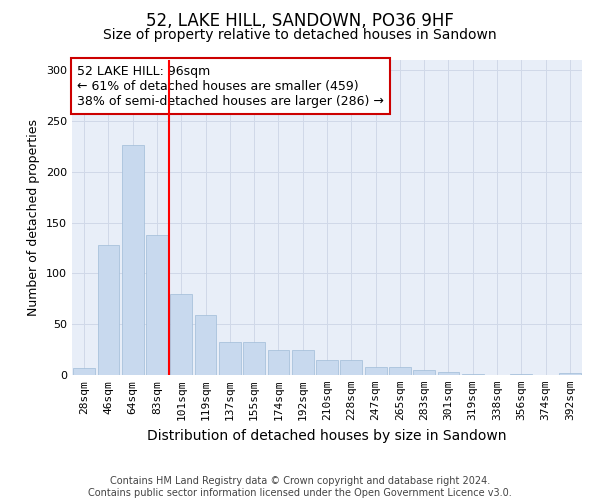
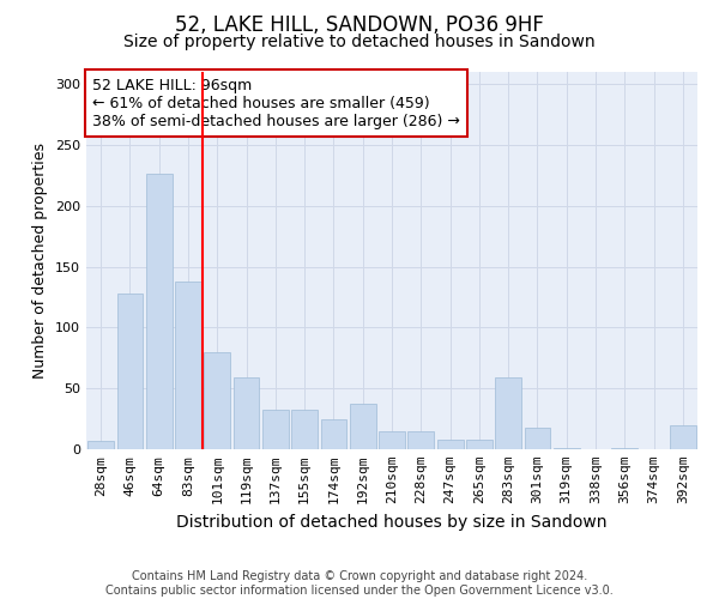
192sqm: 25 -> 37
283sqm: 5 -> 59
301sqm: 3 -> 18
392sqm: 2 -> 20
